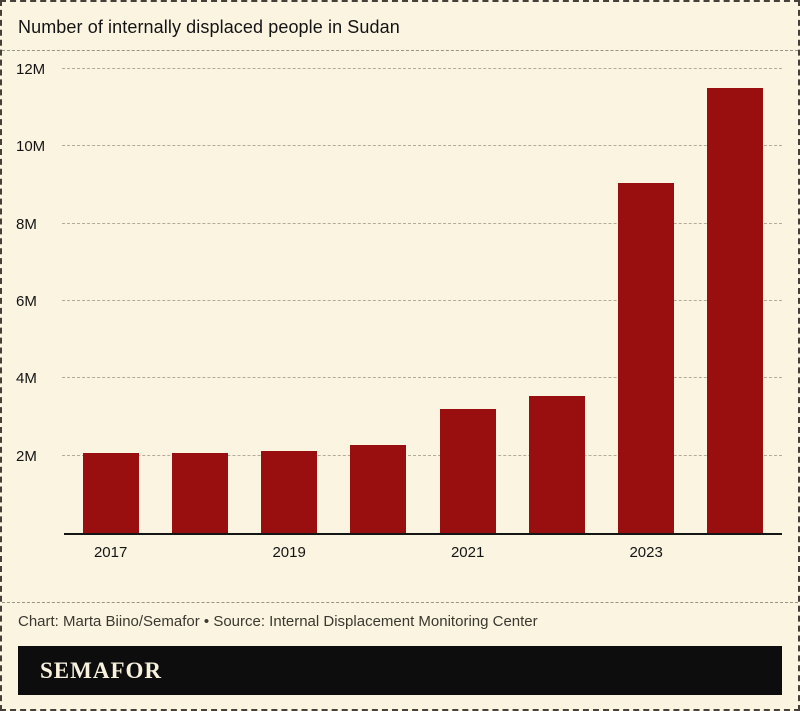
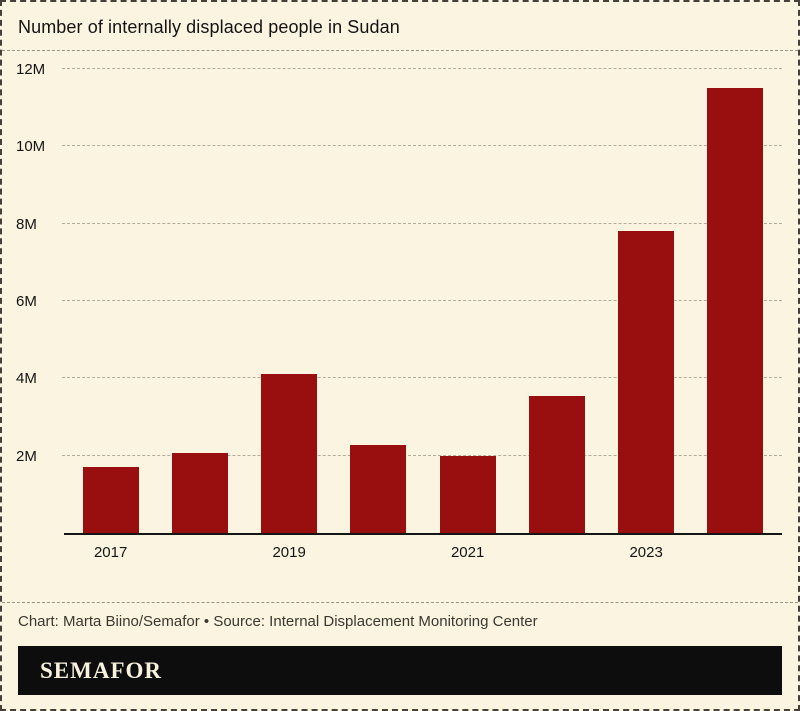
2017: 2.1M -> 1.7M
2019: 2.1M -> 4.1M
2021: 3.2M -> 2.0M
2023: 9.1M -> 7.8M
